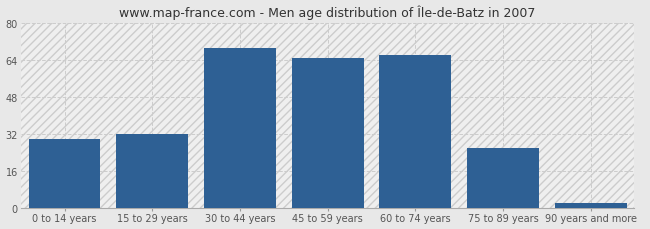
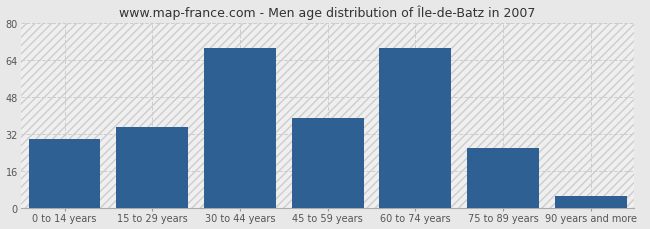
15 to 29 years: 32 -> 35
45 to 59 years: 65 -> 39
60 to 74 years: 66 -> 69
90 years and more: 2 -> 5
